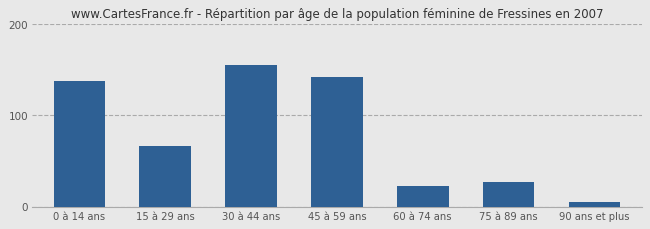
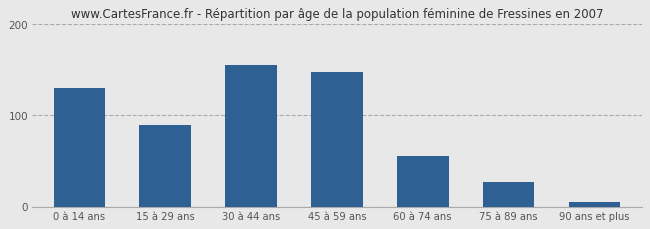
0 à 14 ans: 138 -> 130
15 à 29 ans: 66 -> 90
45 à 59 ans: 142 -> 148
60 à 74 ans: 22 -> 55
